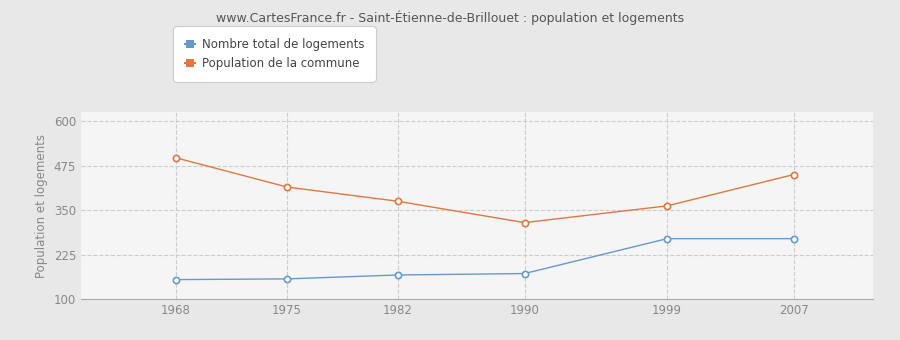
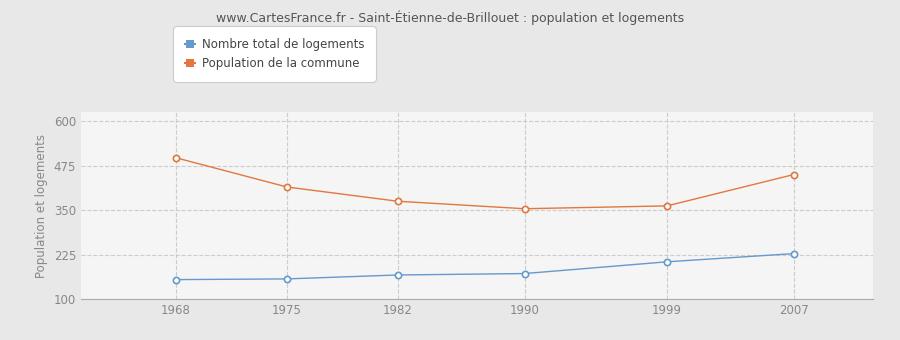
Population de la commune/1990: 315 -> 354
Nombre total de logements/1999: 270 -> 205
Nombre total de logements/2007: 270 -> 228
